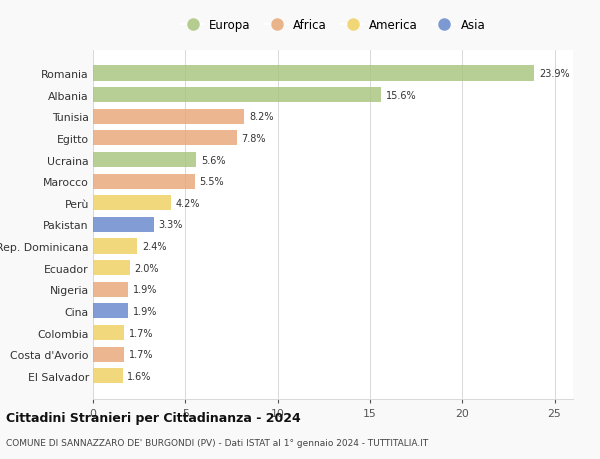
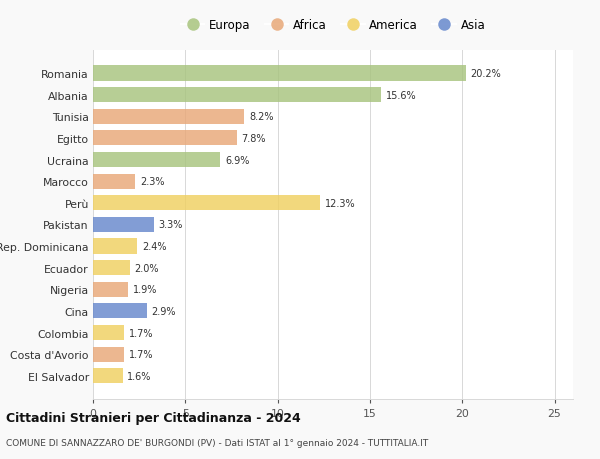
Romania: 23.9% -> 20.2%
Ucraina: 5.6% -> 6.9%
Marocco: 5.5% -> 2.3%
Perù: 4.2% -> 12.3%
Cina: 1.9% -> 2.9%
